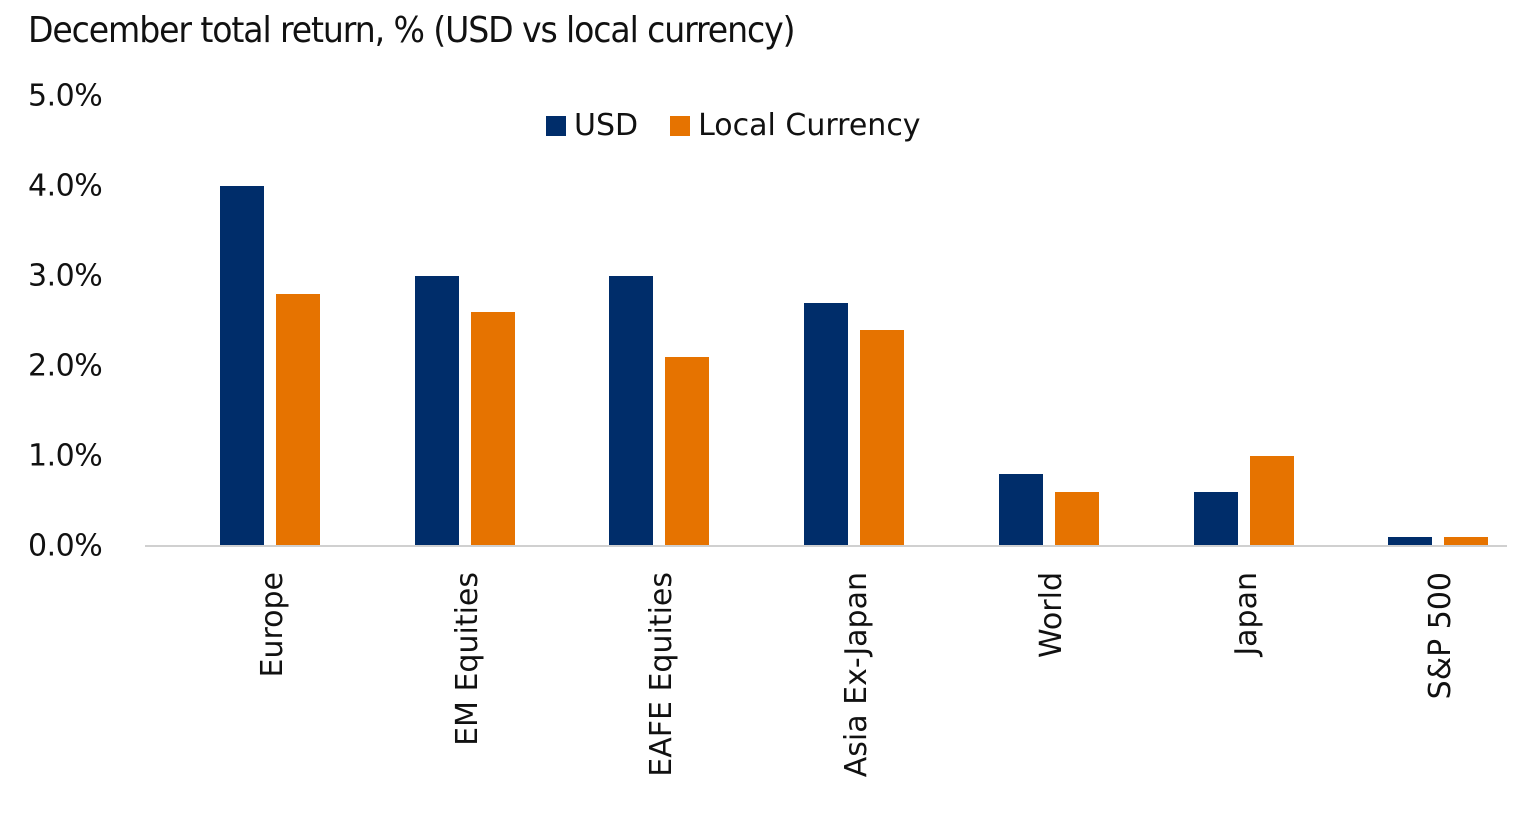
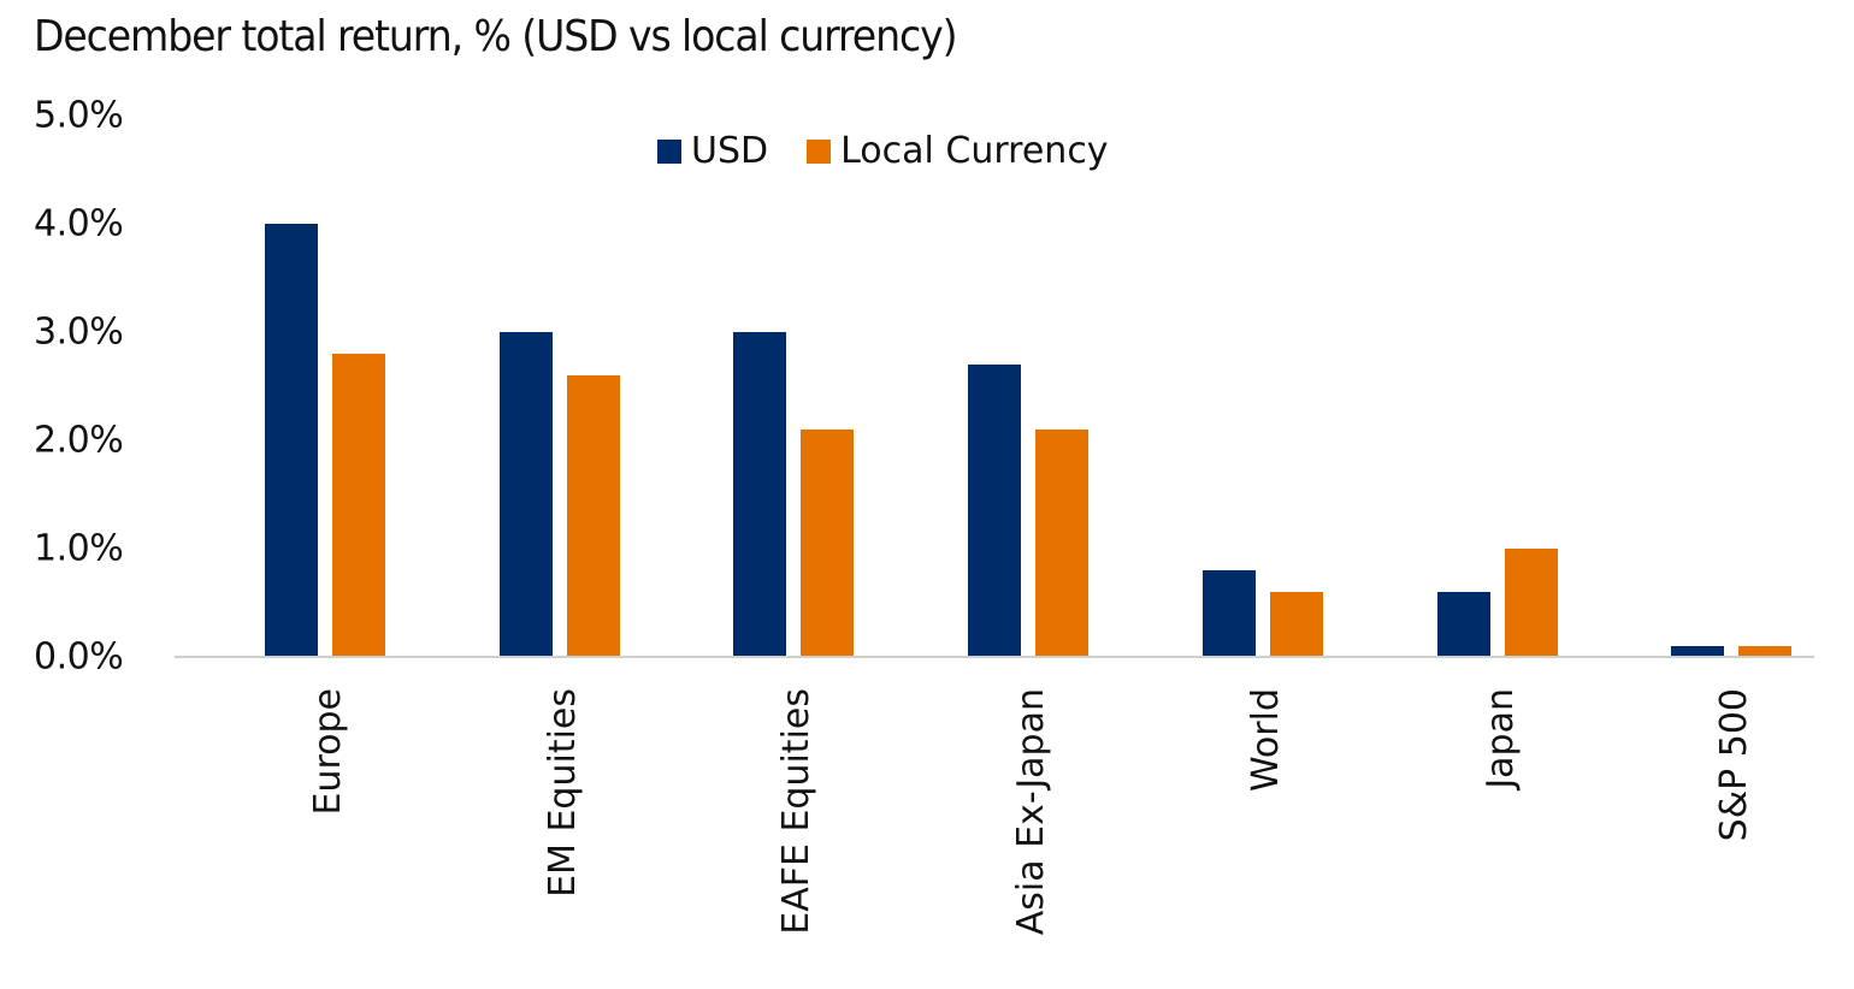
Local Currency/Asia Ex-Japan: 2.4% -> 2.1%
